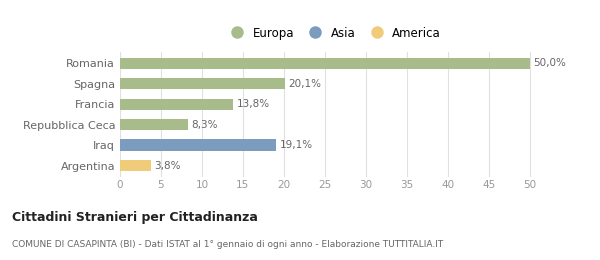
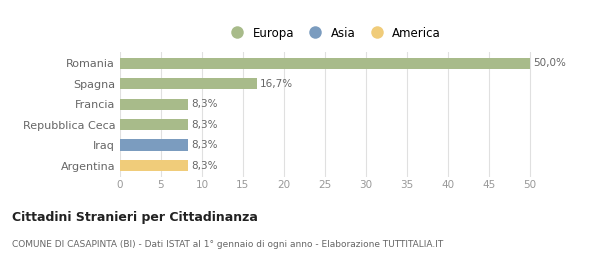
Spagna: 20,1% -> 16,7%
Francia: 13,8% -> 8,3%
Iraq: 19,1% -> 8,3%
Argentina: 3,8% -> 8,3%
